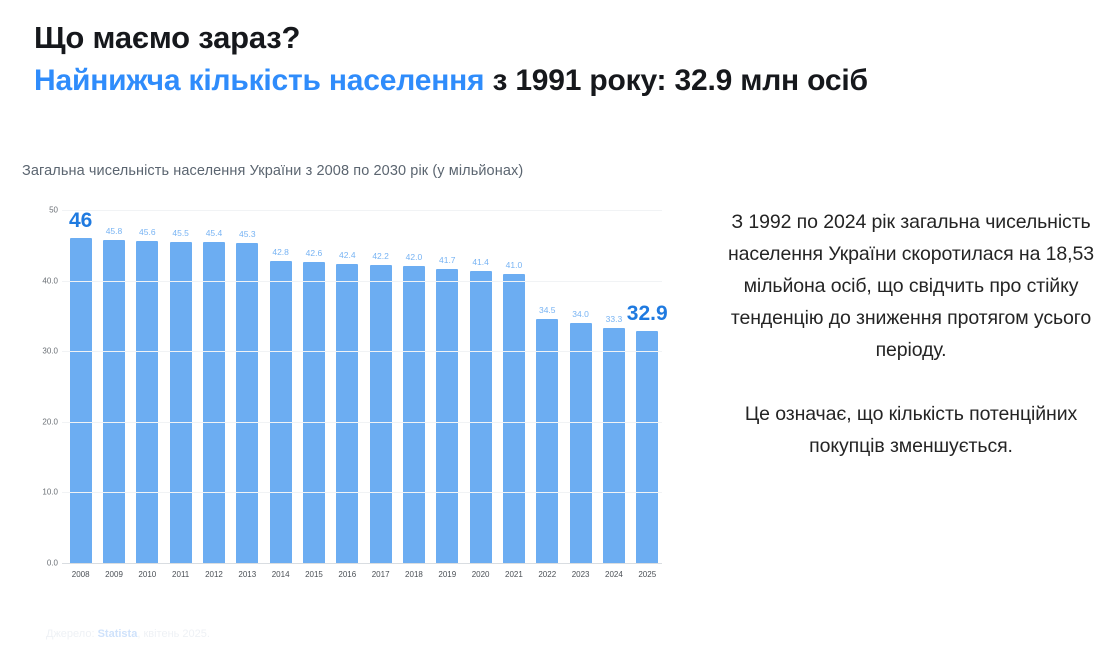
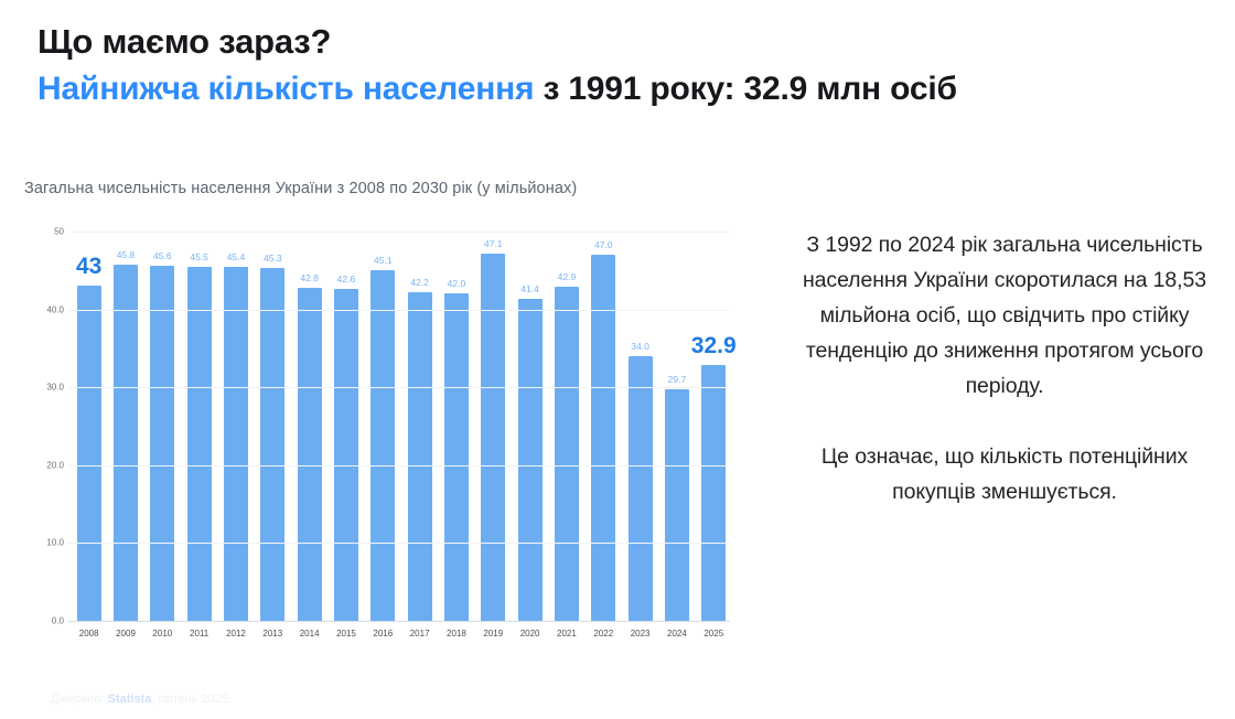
2008: 46 -> 43
2016: 42.4 -> 45.1
2019: 41.7 -> 47.1
2021: 41.0 -> 42.9
2022: 34.5 -> 47.0
2024: 33.3 -> 29.7
